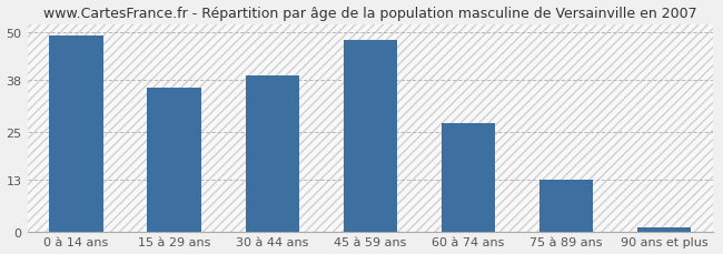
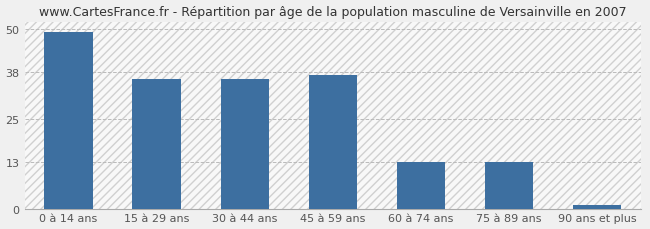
30 à 44 ans: 39 -> 36
45 à 59 ans: 48 -> 37
60 à 74 ans: 27 -> 13
